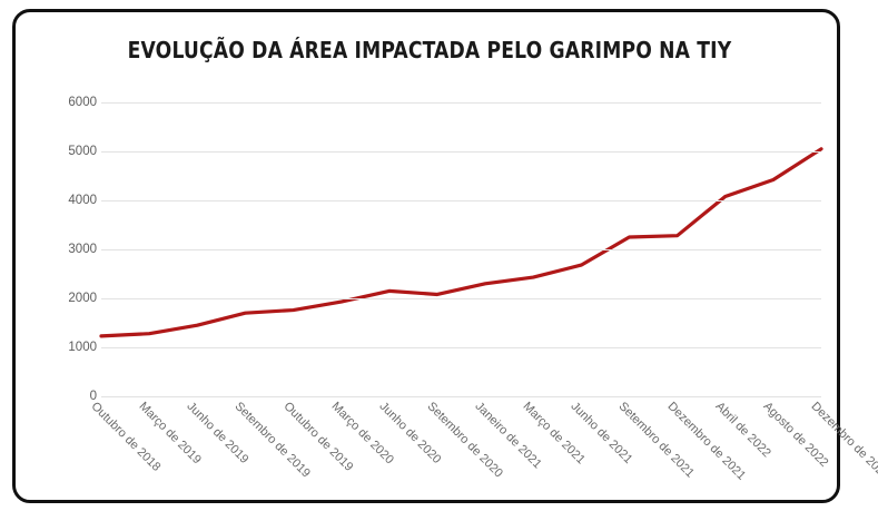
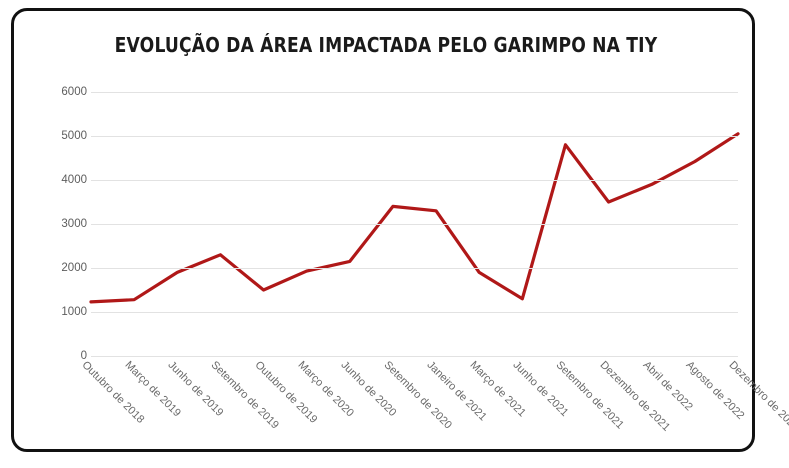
Junho de 2019: 1400 -> 1900
Setembro de 2019: 1700 -> 2300
Outubro de 2019: 1800 -> 1500
Setembro de 2020: 2100 -> 3400
Janeiro de 2021: 2300 -> 3300
Março de 2021: 2400 -> 1900
Junho de 2021: 2700 -> 1300
Setembro de 2021: 3200 -> 4800
Dezembro de 2021: 3300 -> 3500
Abril de 2022: 4100 -> 3900
